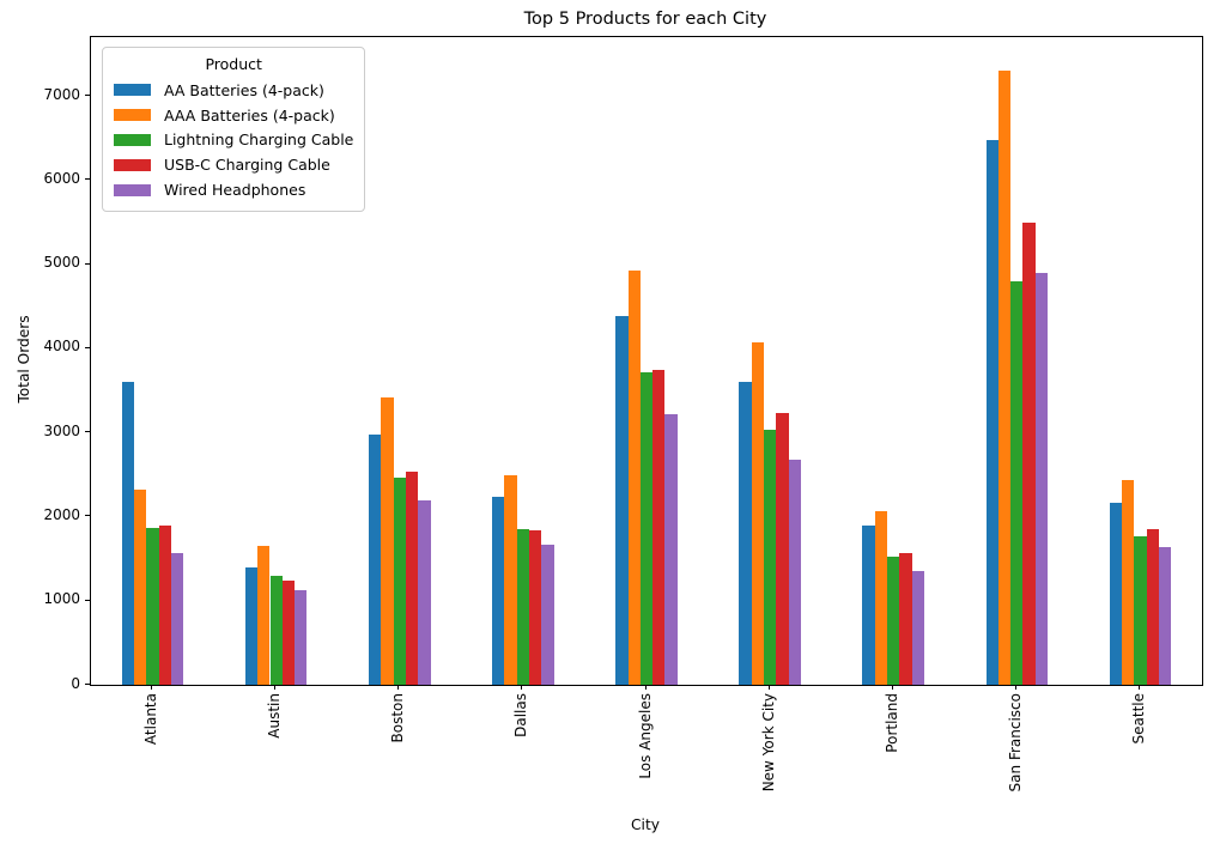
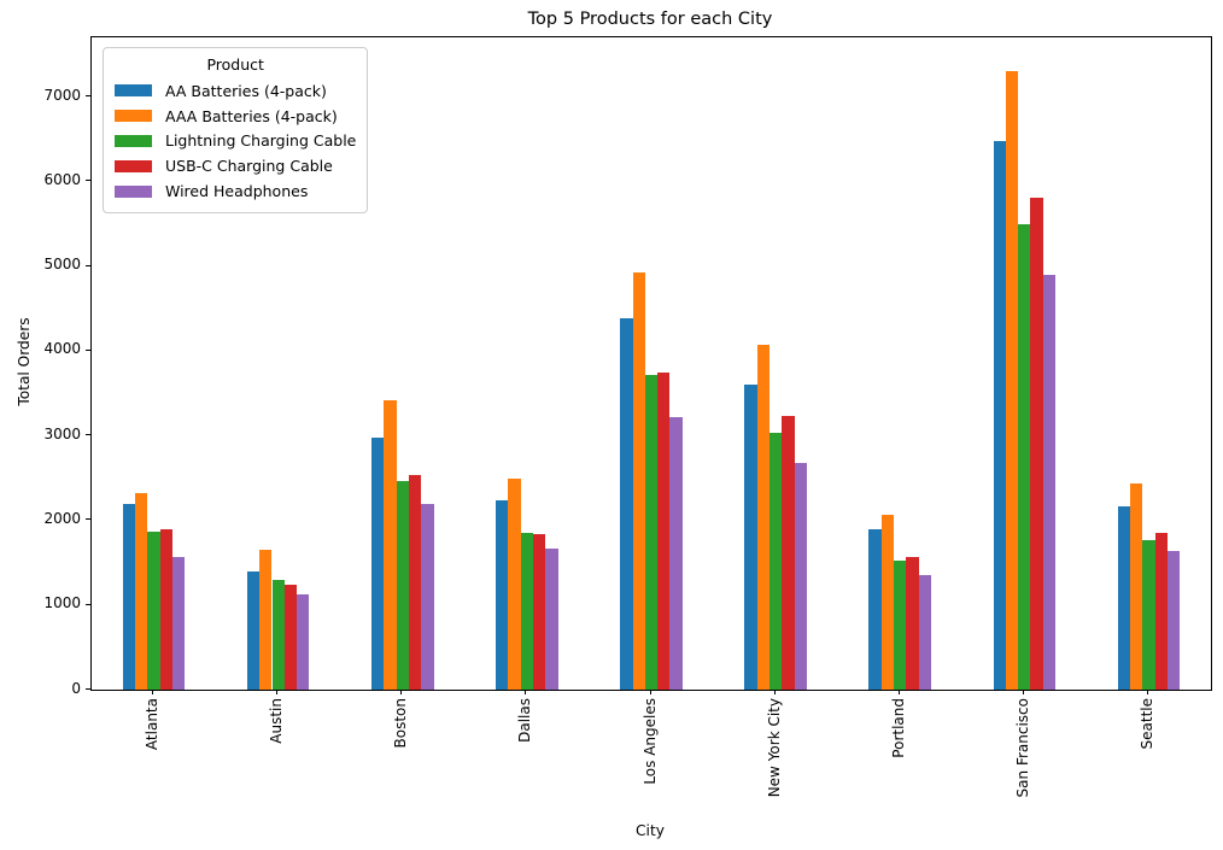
AA Batteries (4-pack)/Atlanta: 3600 -> 2200
Lightning Charging Cable/San Francisco: 4800 -> 5500
USB-C Charging Cable/San Francisco: 5500 -> 5800
